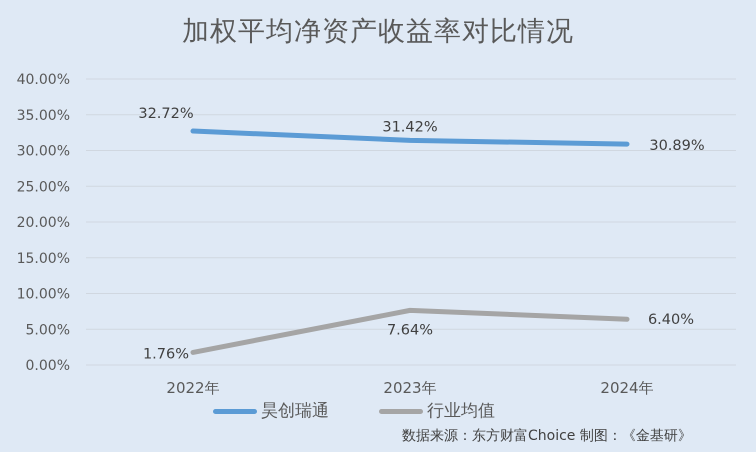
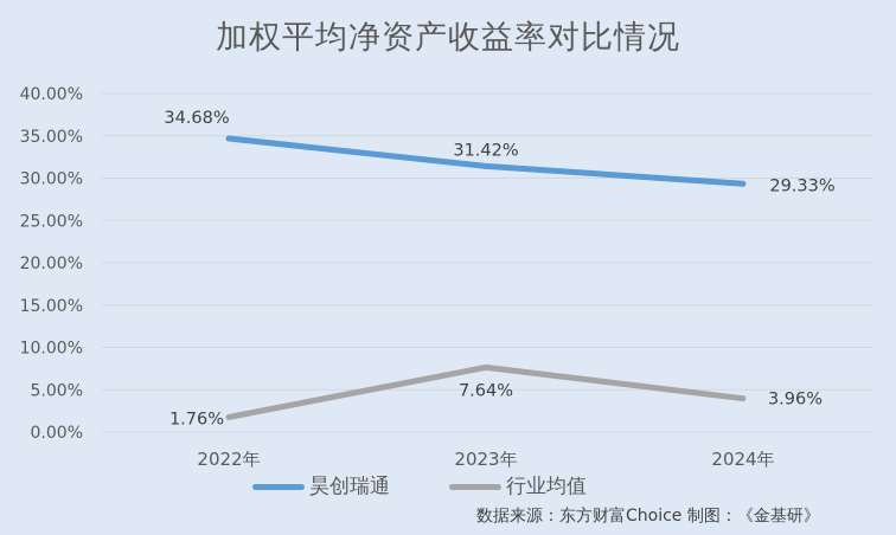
昊创瑞通/2022年: 32.72% -> 34.68%
昊创瑞通/2024年: 30.89% -> 29.33%
行业均值/2024年: 6.40% -> 3.96%
